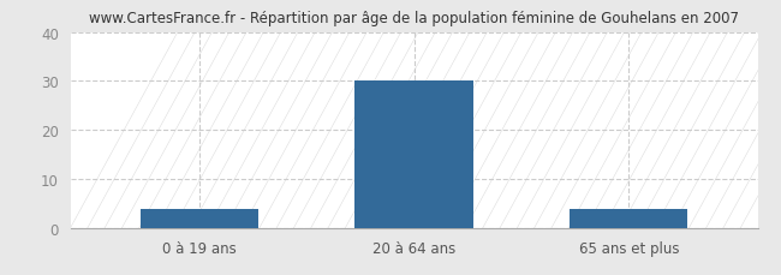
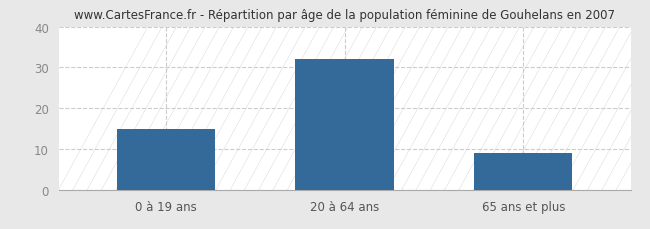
0 à 19 ans: 4 -> 15
20 à 64 ans: 30 -> 32
65 ans et plus: 4 -> 9
